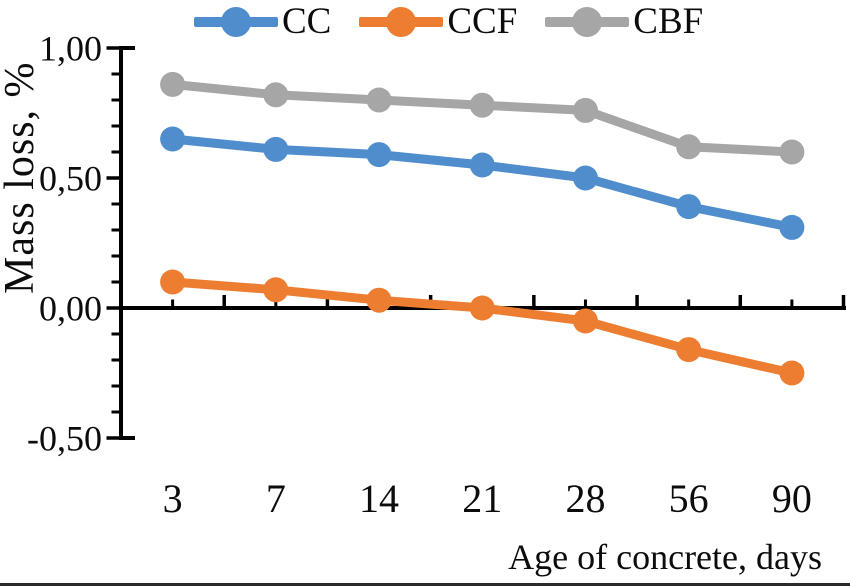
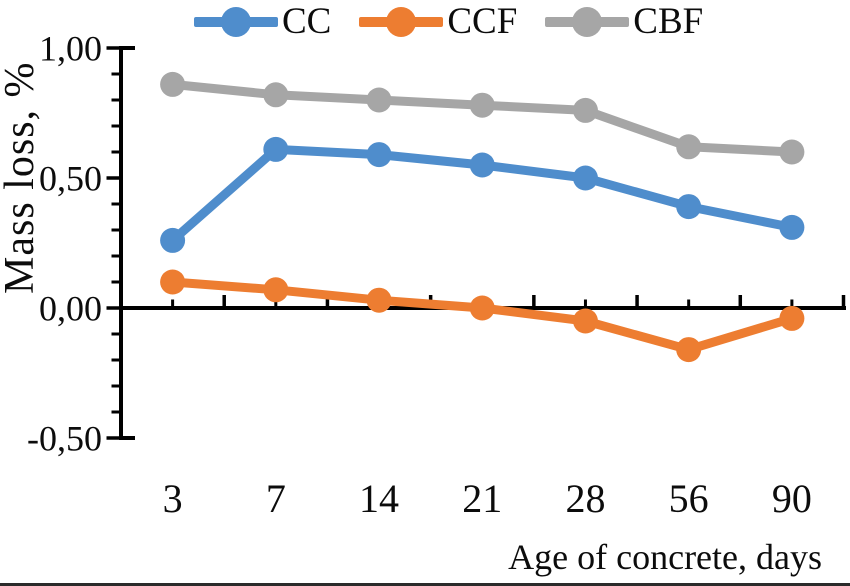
CC/3: 0,65 -> 0,26
CCF/90: -0,25 -> -0,04
